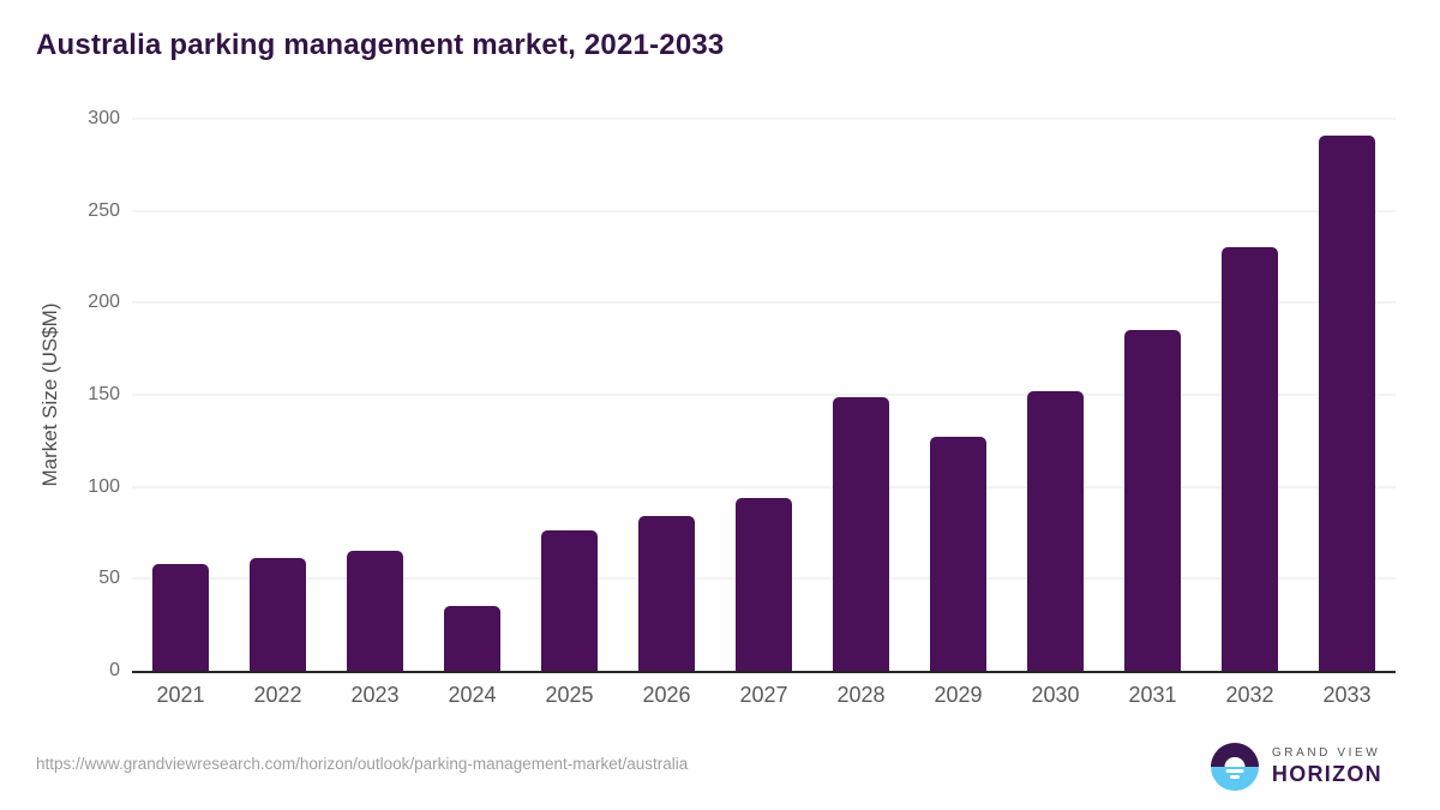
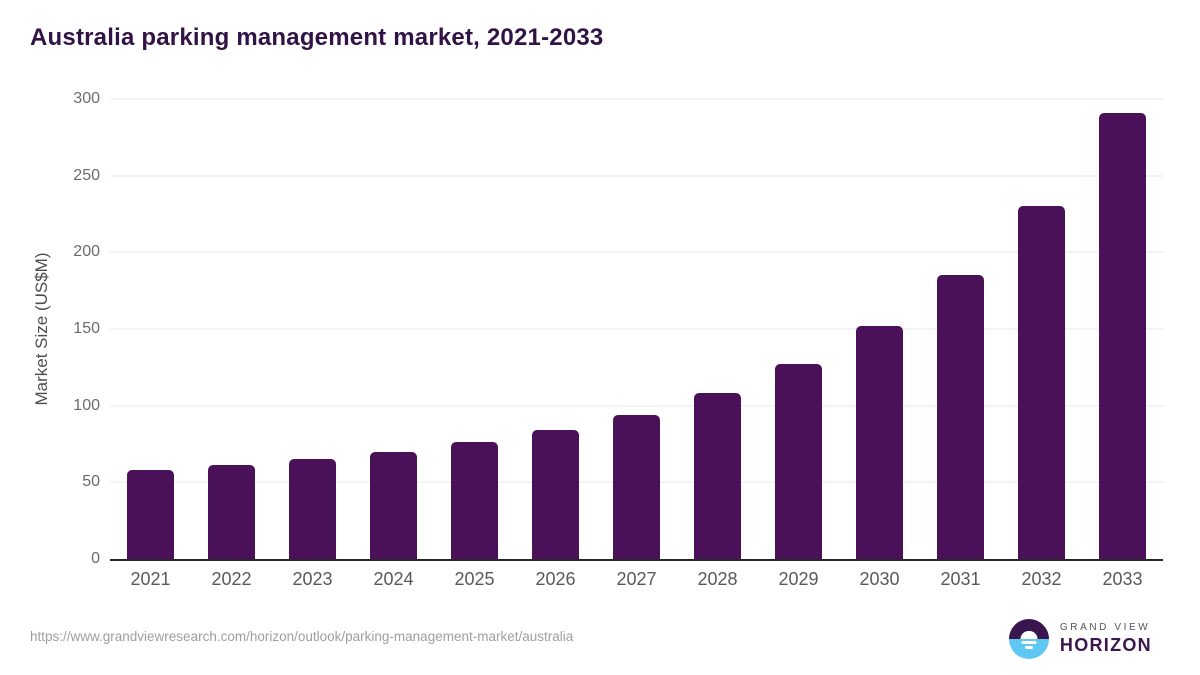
2024: 35 -> 70
2028: 149 -> 108
